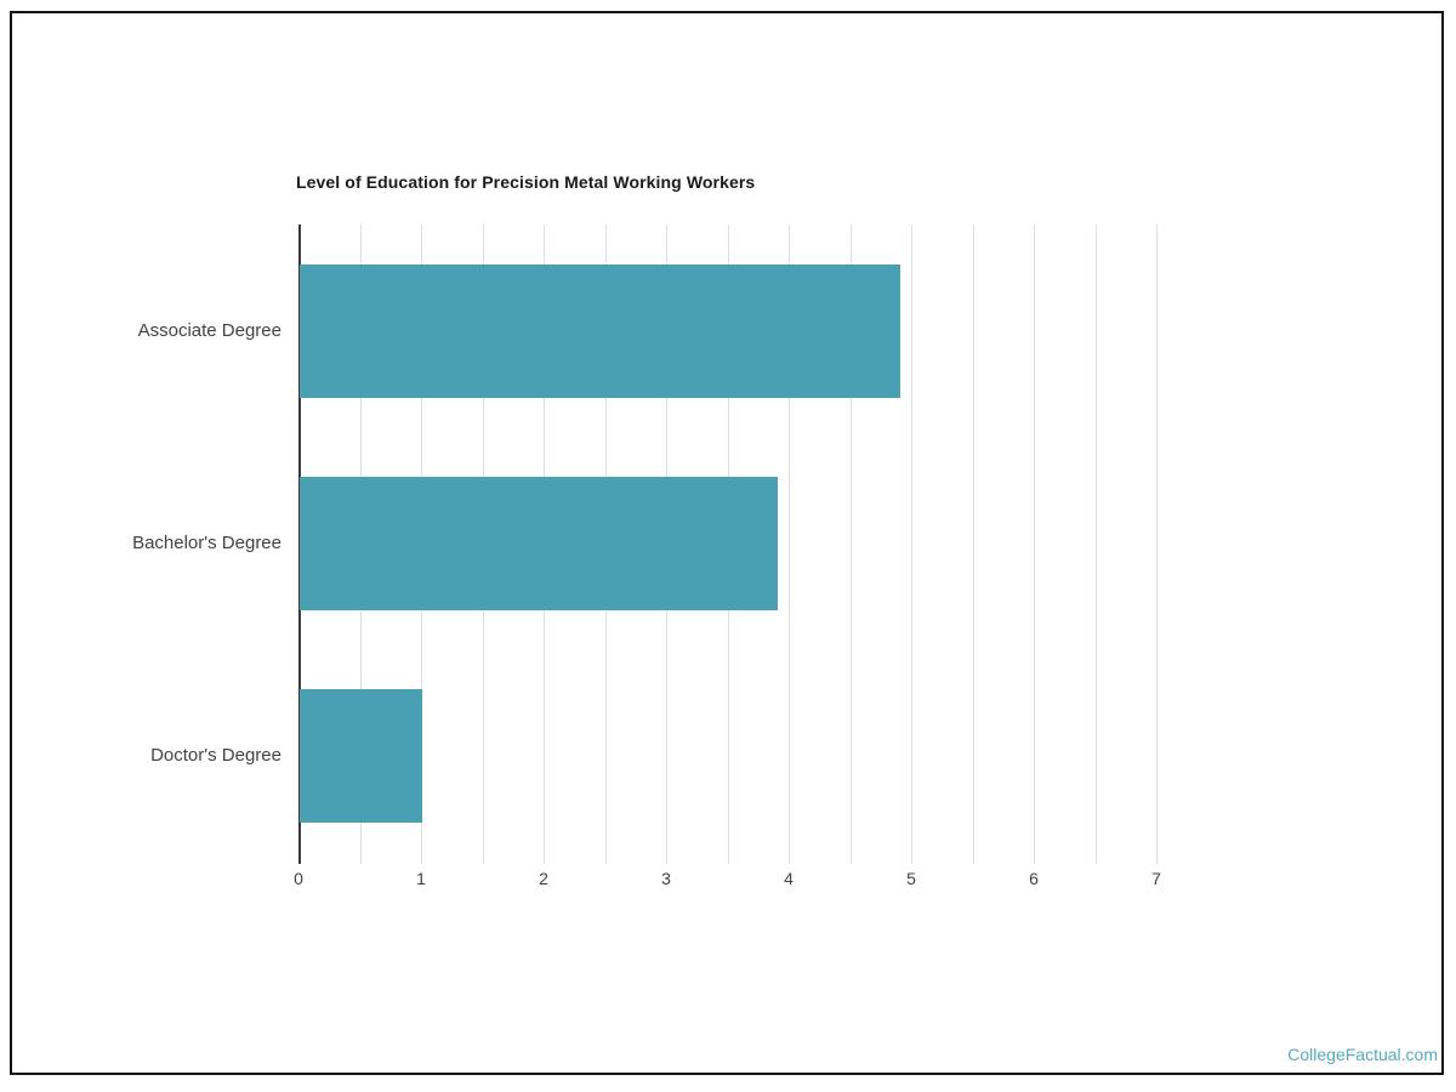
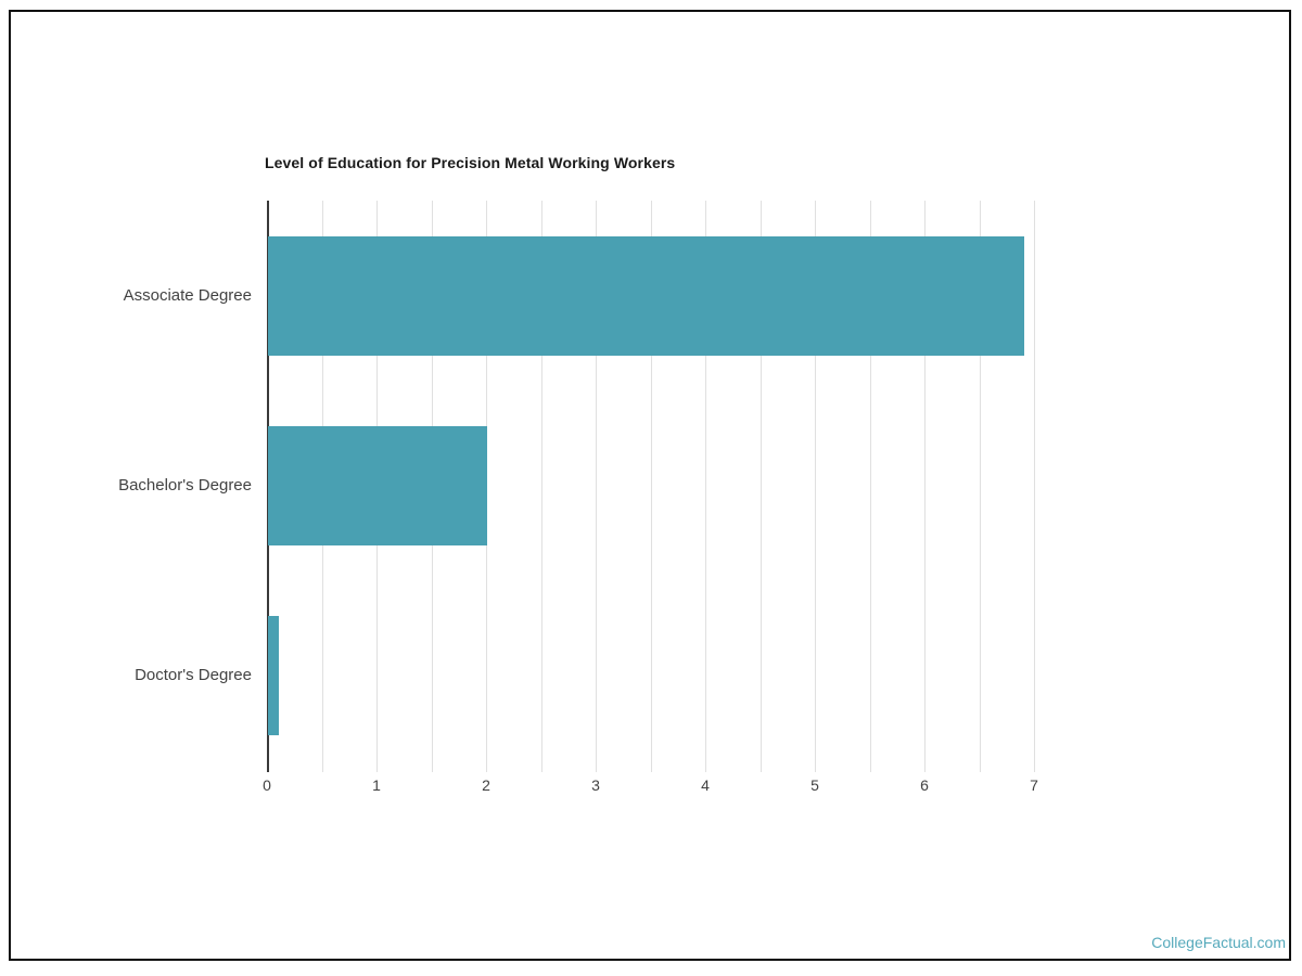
Associate Degree: 4.9 -> 6.9
Bachelor's Degree: 3.9 -> 2.0
Doctor's Degree: 1.0 -> 0.1
